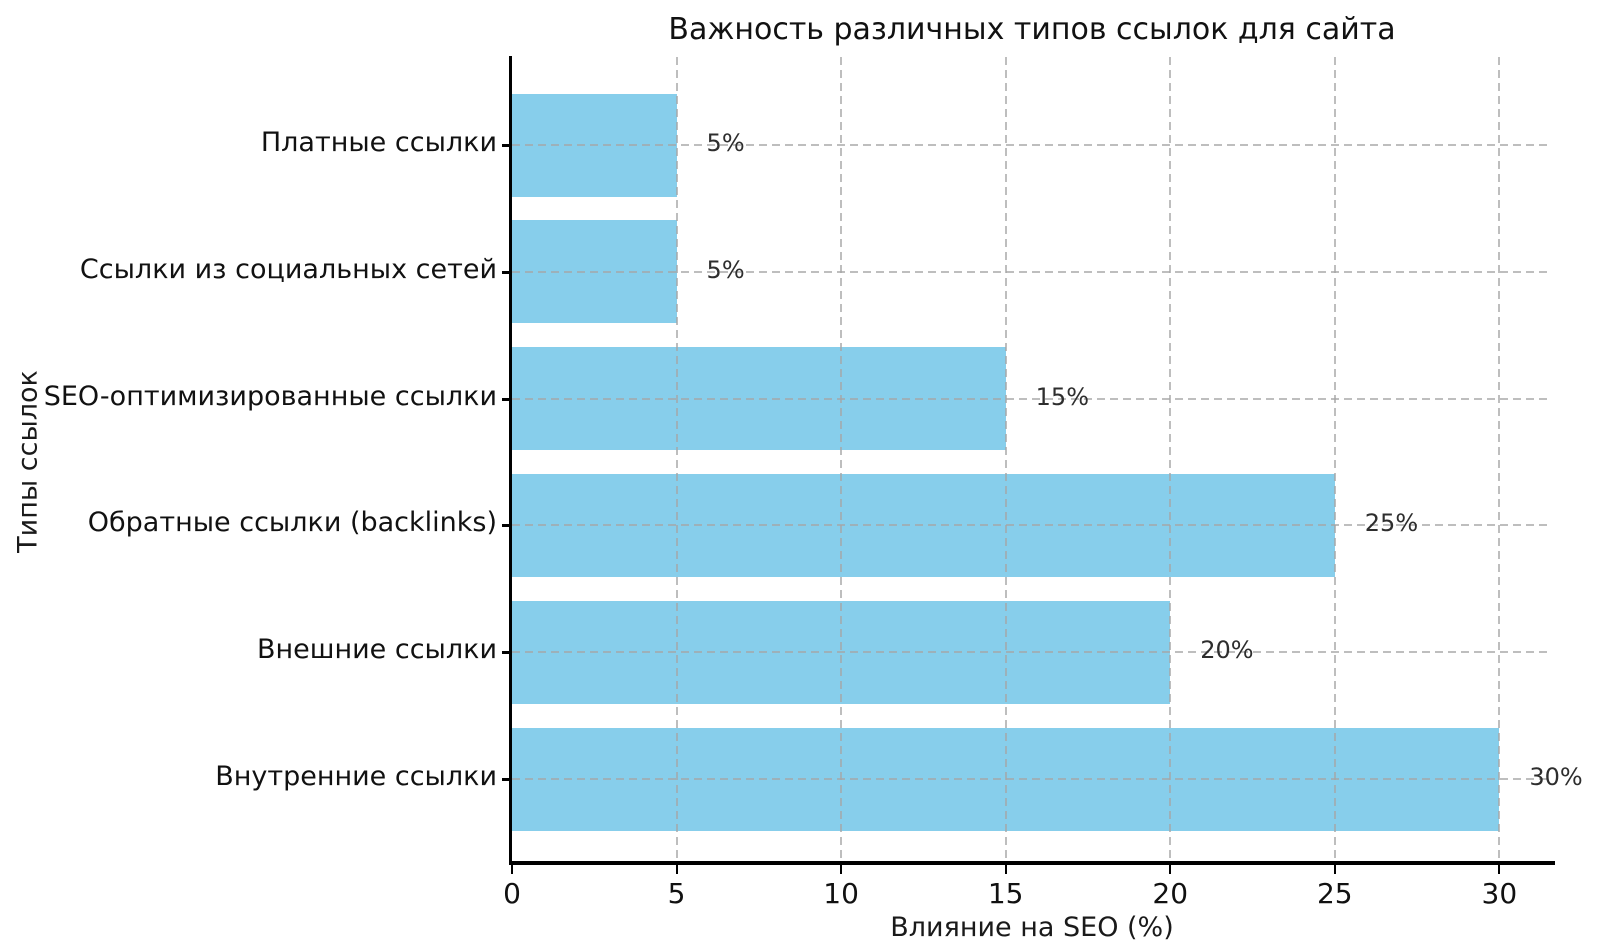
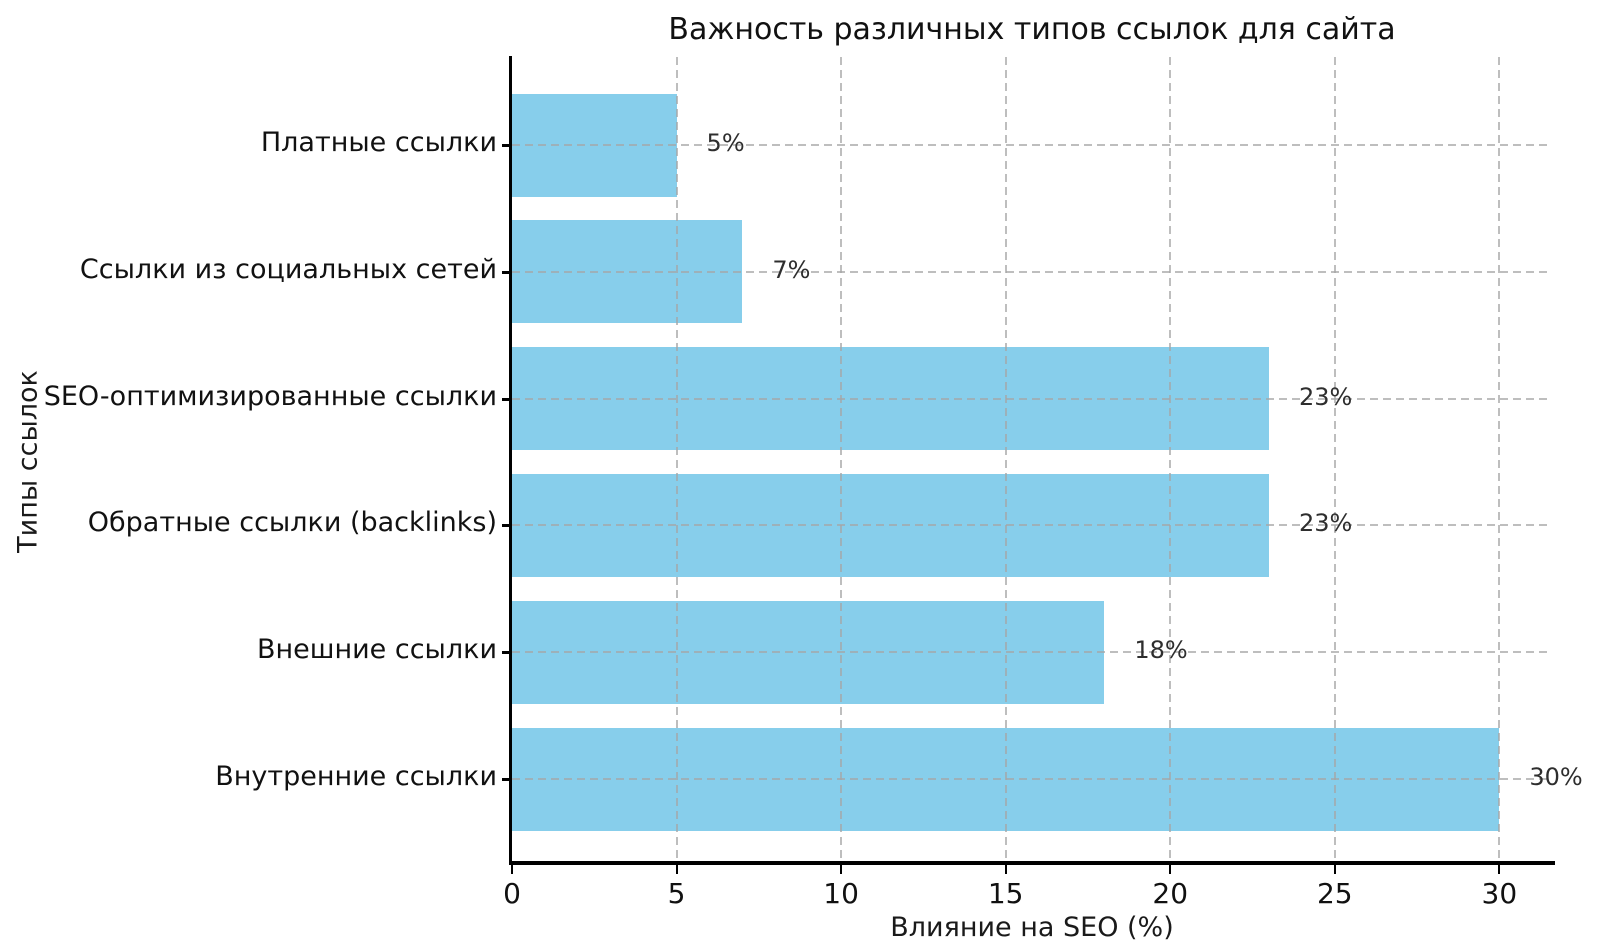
Ссылки из социальных сетей: 5% -> 7%
SEO-оптимизированные ссылки: 15% -> 23%
Обратные ссылки (backlinks): 25% -> 23%
Внешние ссылки: 20% -> 18%
